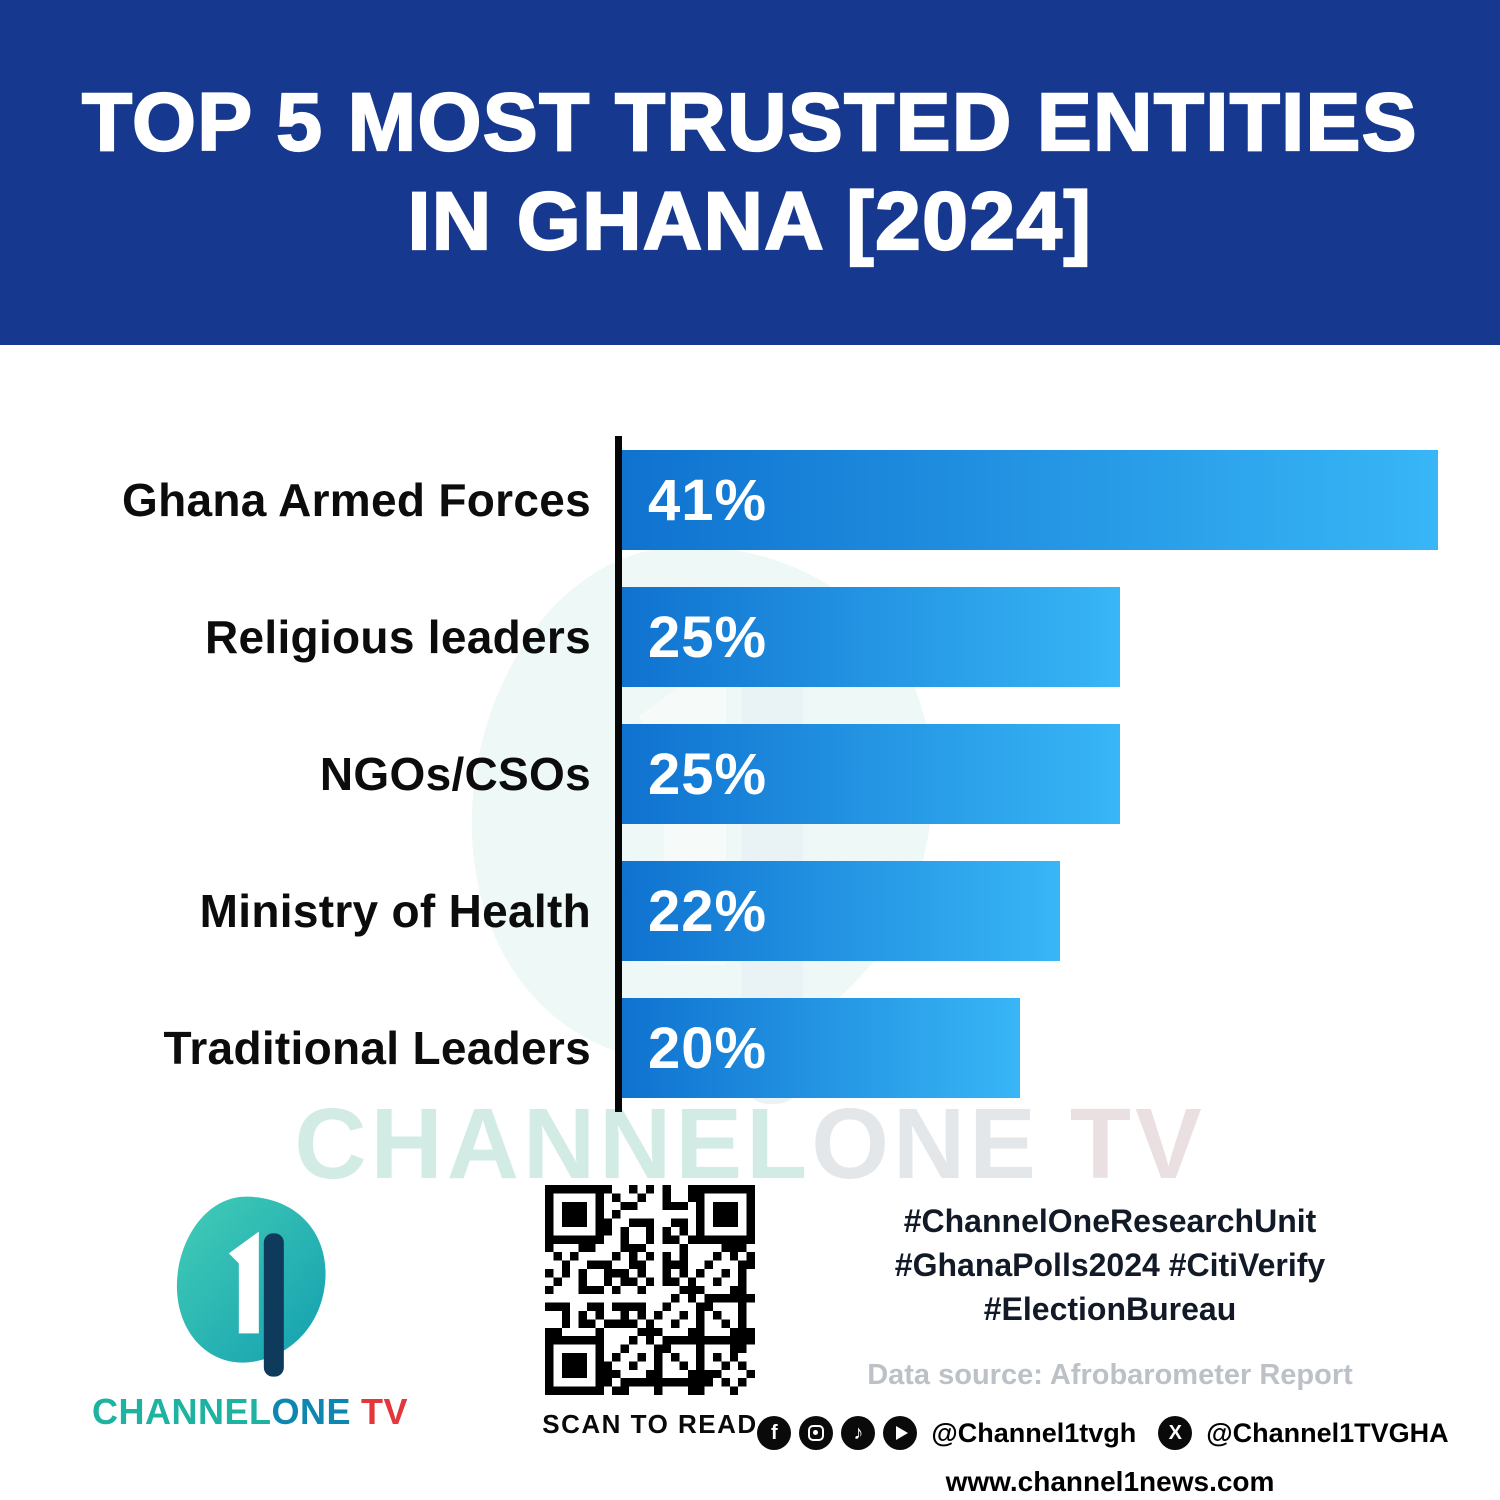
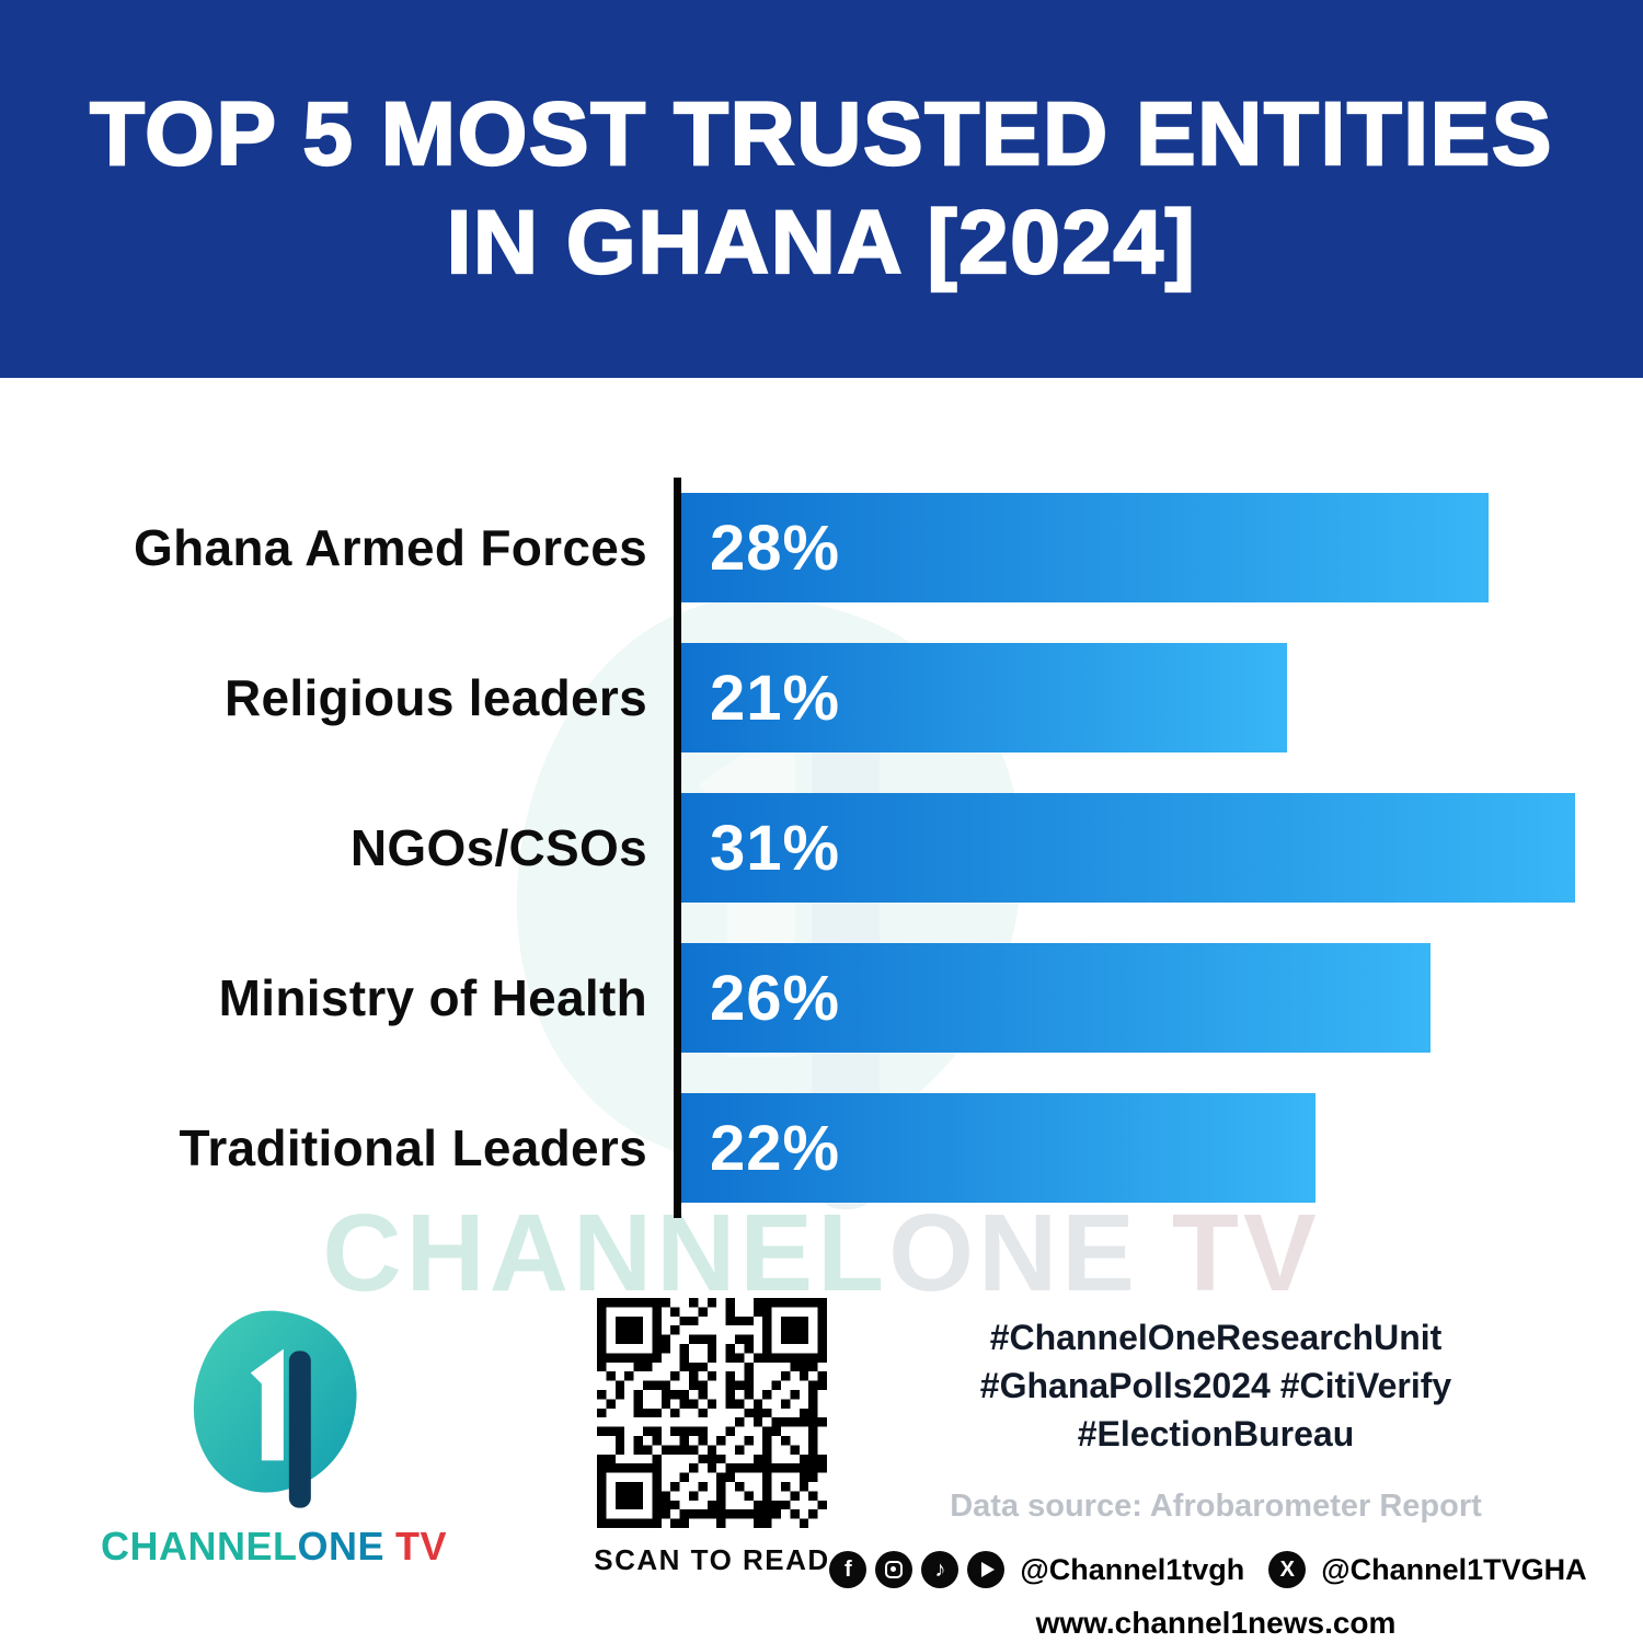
Ghana Armed Forces: 41% -> 28%
Religious leaders: 25% -> 21%
NGOs/CSOs: 25% -> 31%
Ministry of Health: 22% -> 26%
Traditional Leaders: 20% -> 22%
